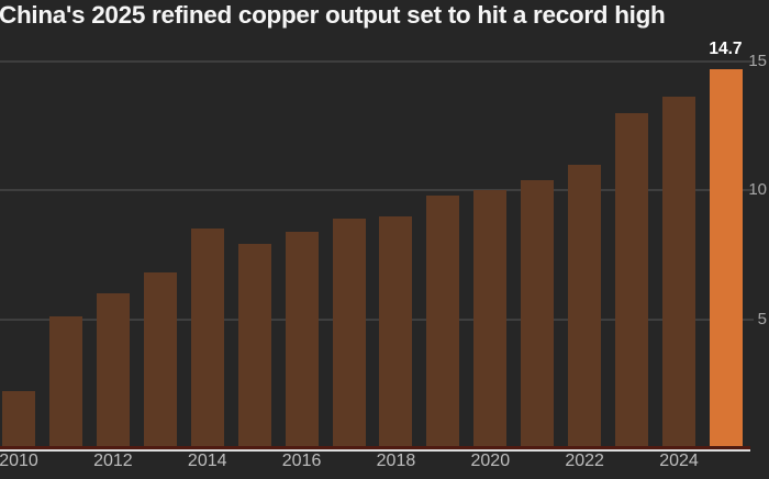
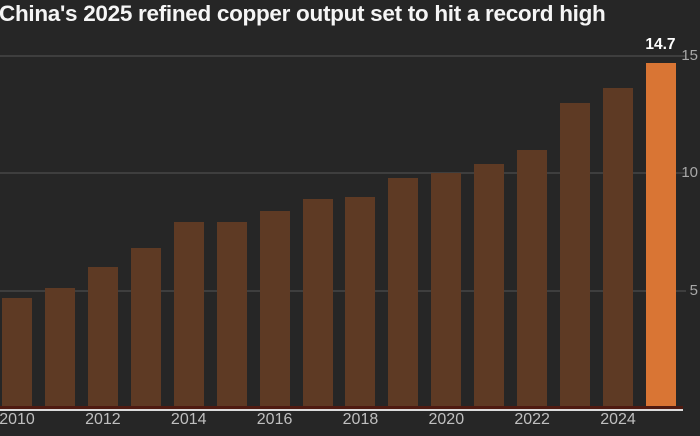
2010: 2.2 -> 4.7
2014: 8.5 -> 7.9
